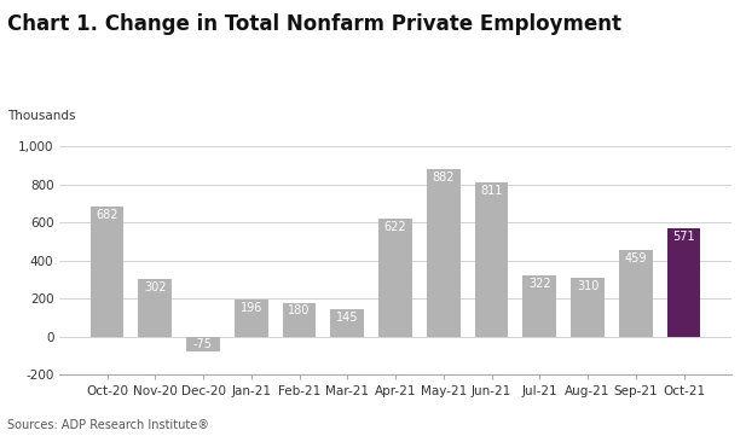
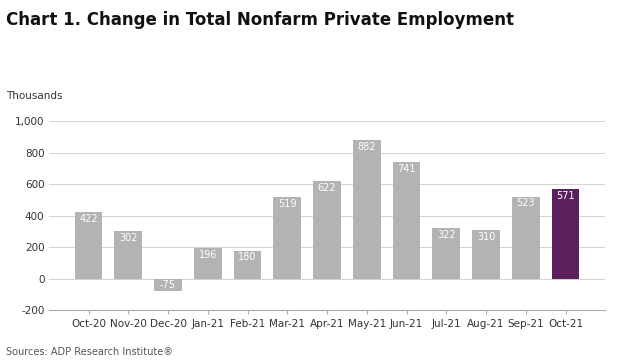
Oct-20: 682 -> 422
Mar-21: 145 -> 519
Jun-21: 811 -> 741
Sep-21: 459 -> 523
